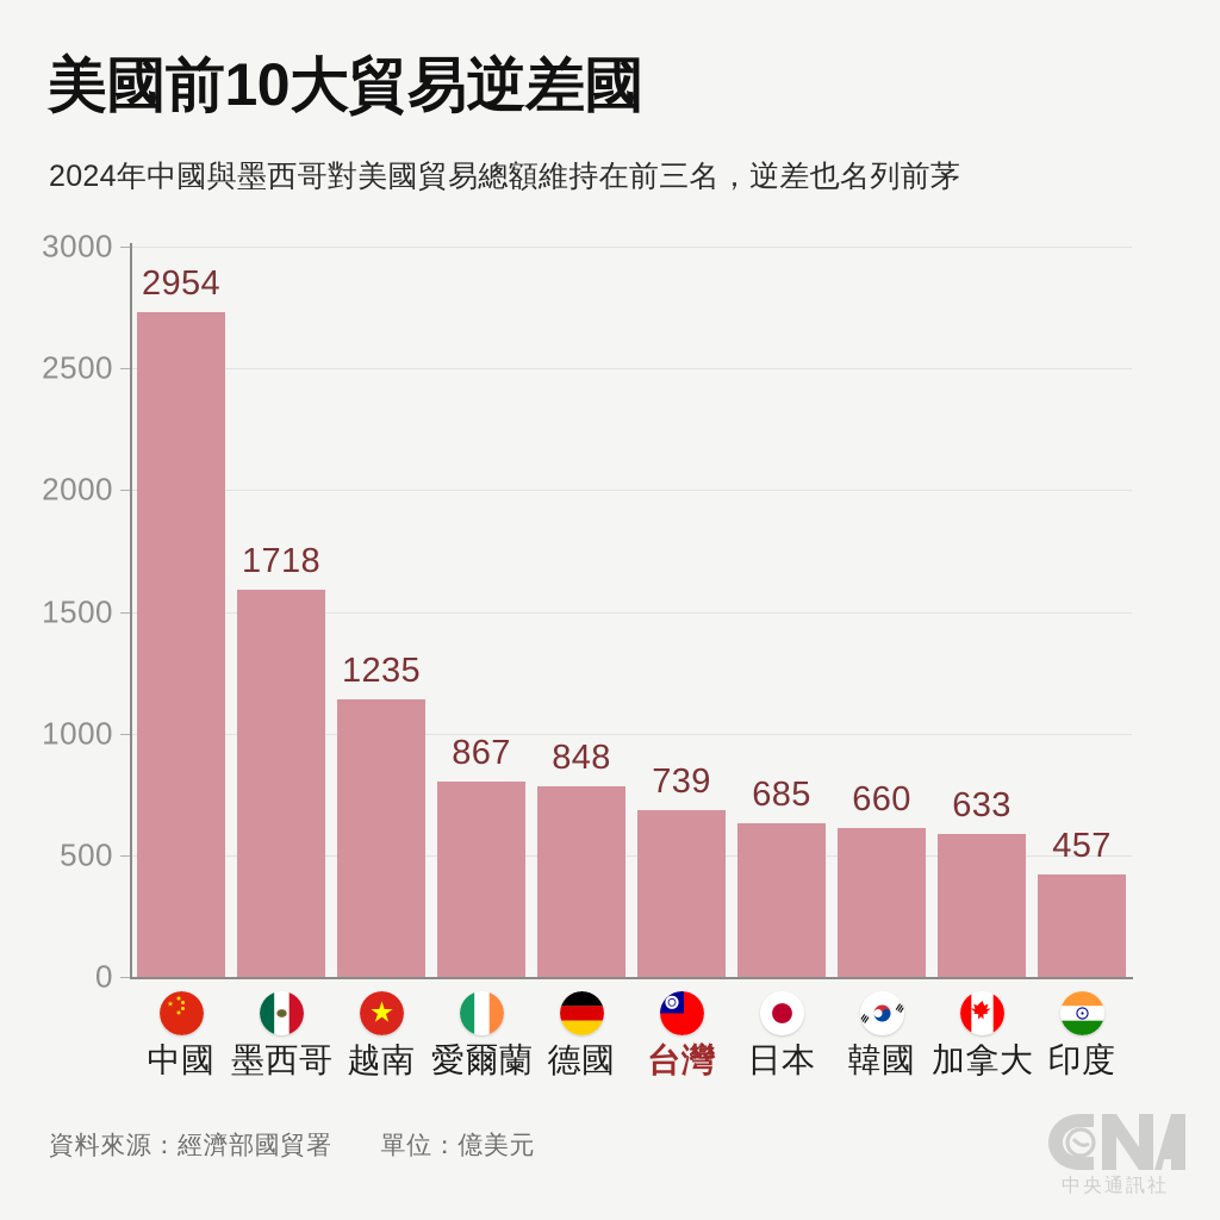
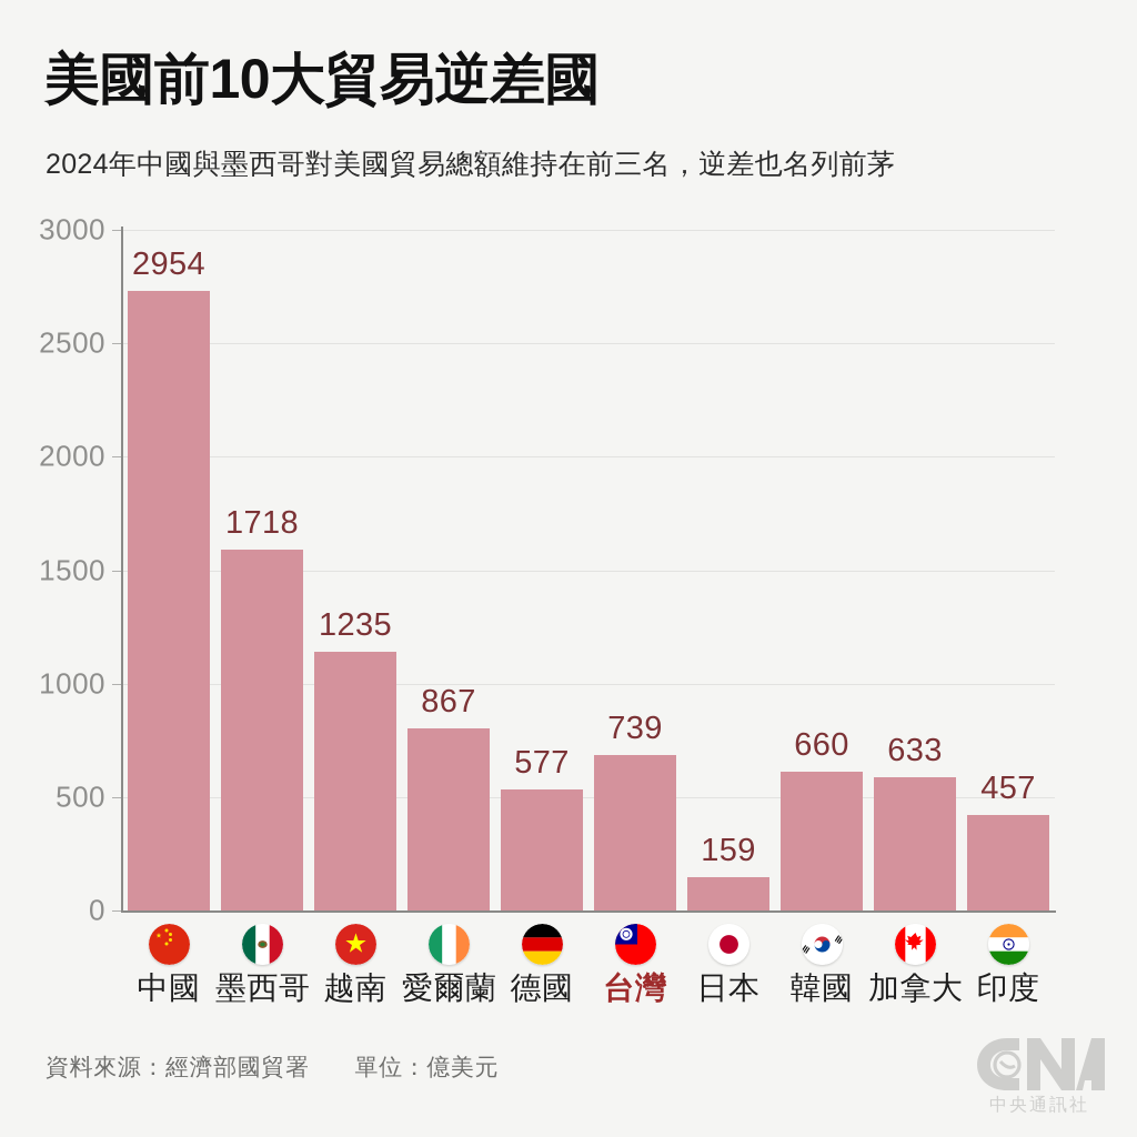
德國: 848 -> 577
日本: 685 -> 159
